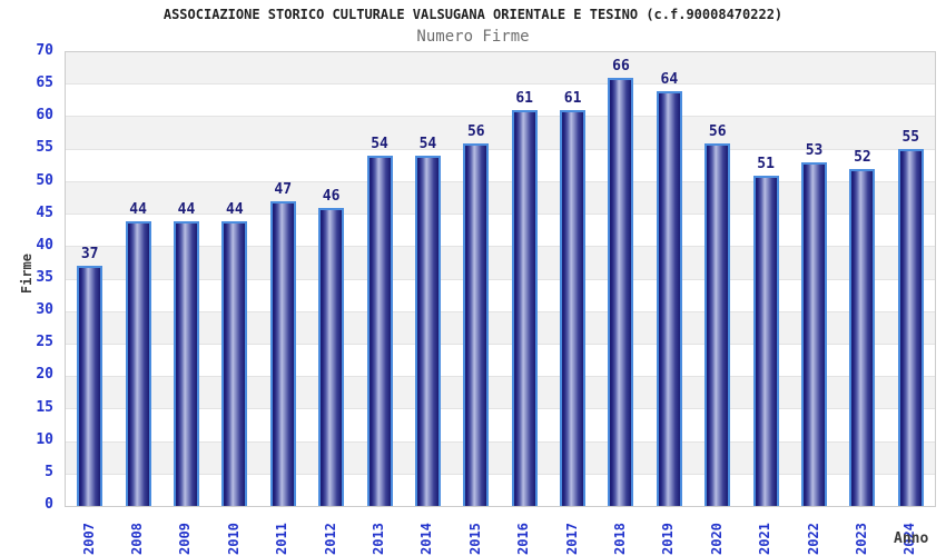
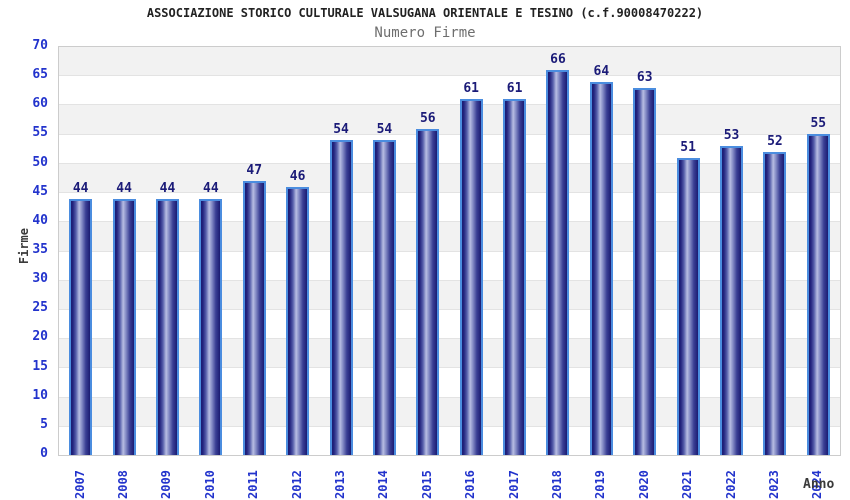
2007: 37 -> 44
2020: 56 -> 63
